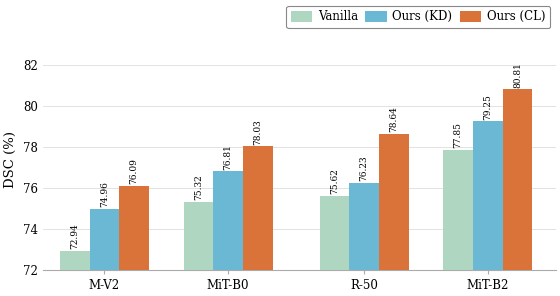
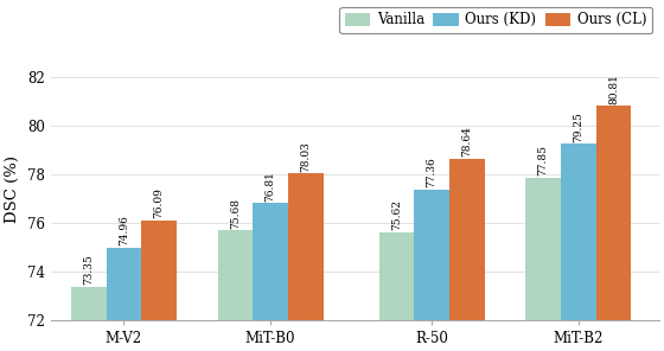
Vanilla/M-V2: 72.94 -> 73.35
Vanilla/MiT-B0: 75.32 -> 75.68
Ours (KD)/R-50: 76.23 -> 77.36
